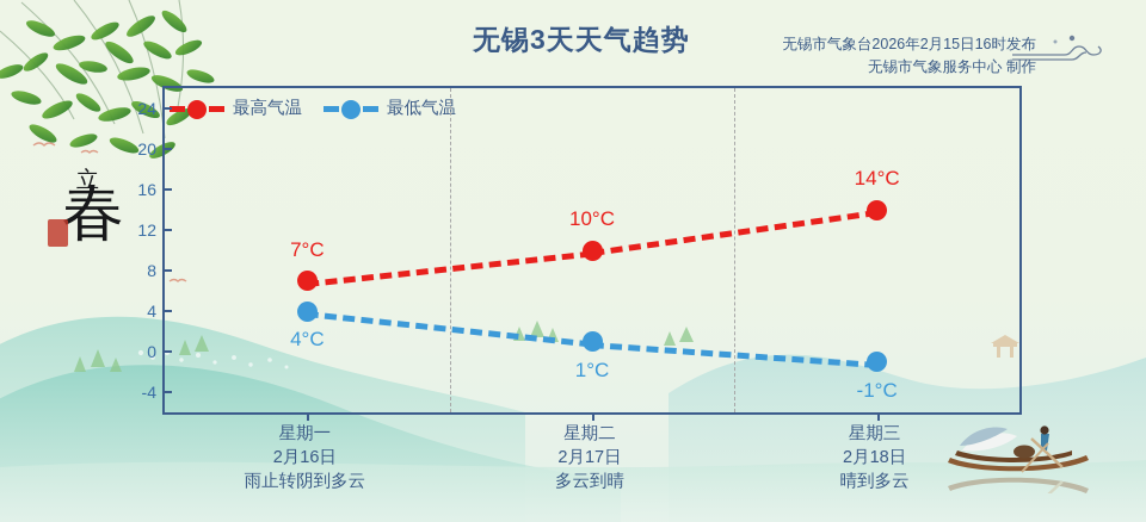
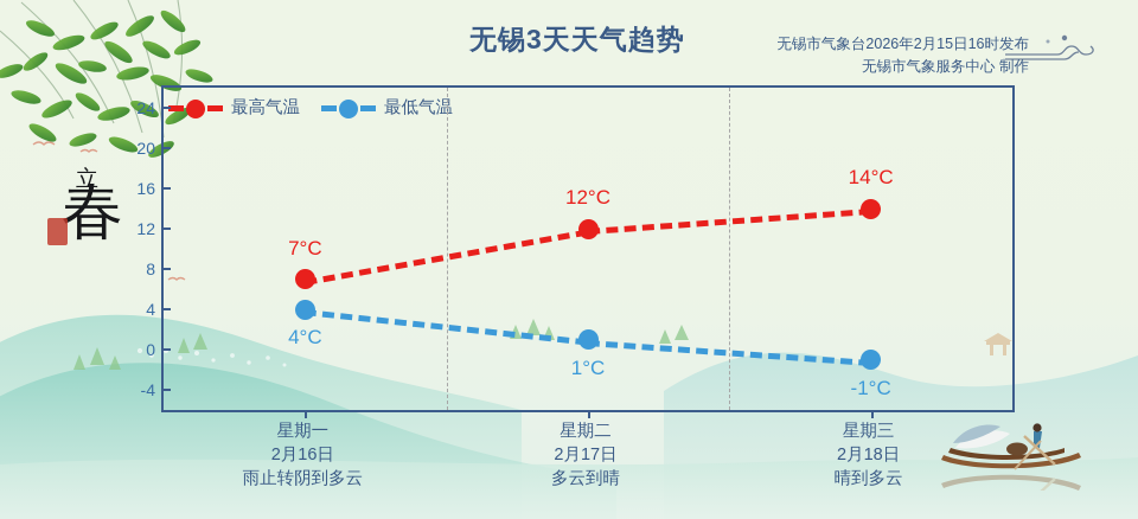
最高气温/星期二: 10°C -> 12°C
